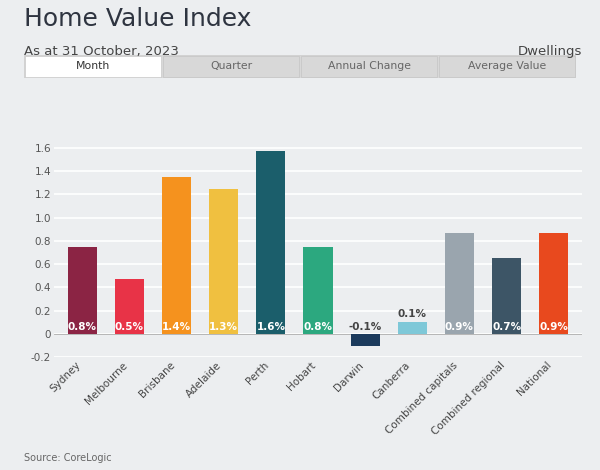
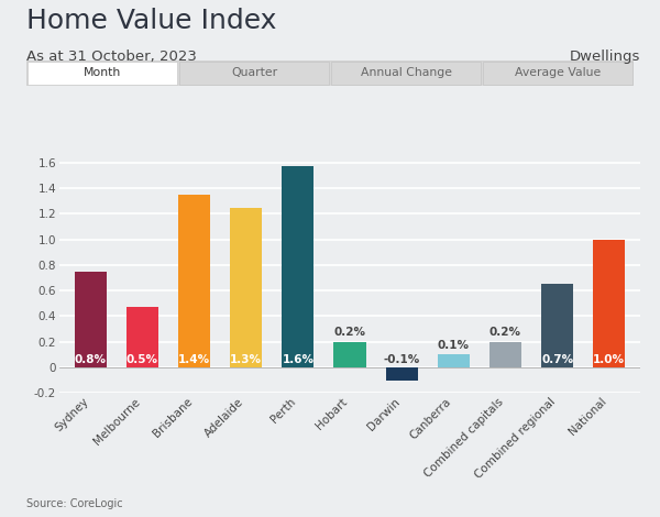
Hobart: 0.8% -> 0.2%
Combined capitals: 0.9% -> 0.2%
National: 0.9% -> 1.0%
